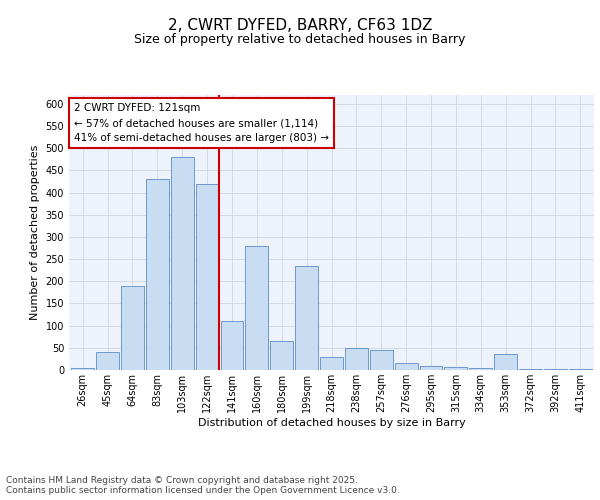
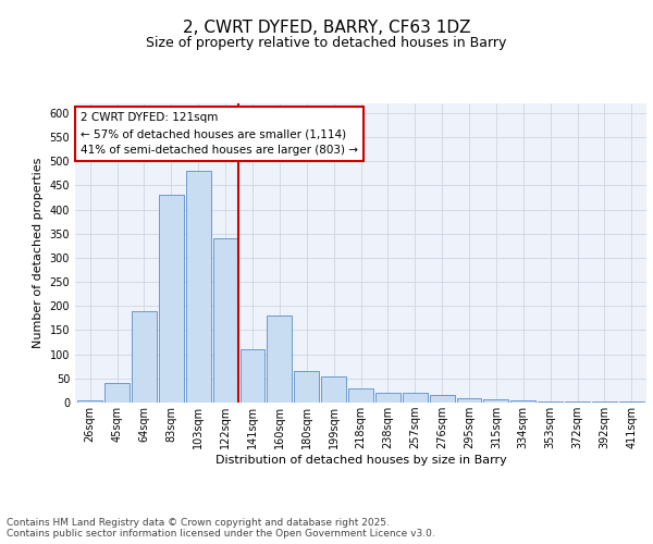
122sqm: 420 -> 340
160sqm: 280 -> 180
199sqm: 235 -> 55
238sqm: 50 -> 20
257sqm: 45 -> 20
353sqm: 35 -> 3
